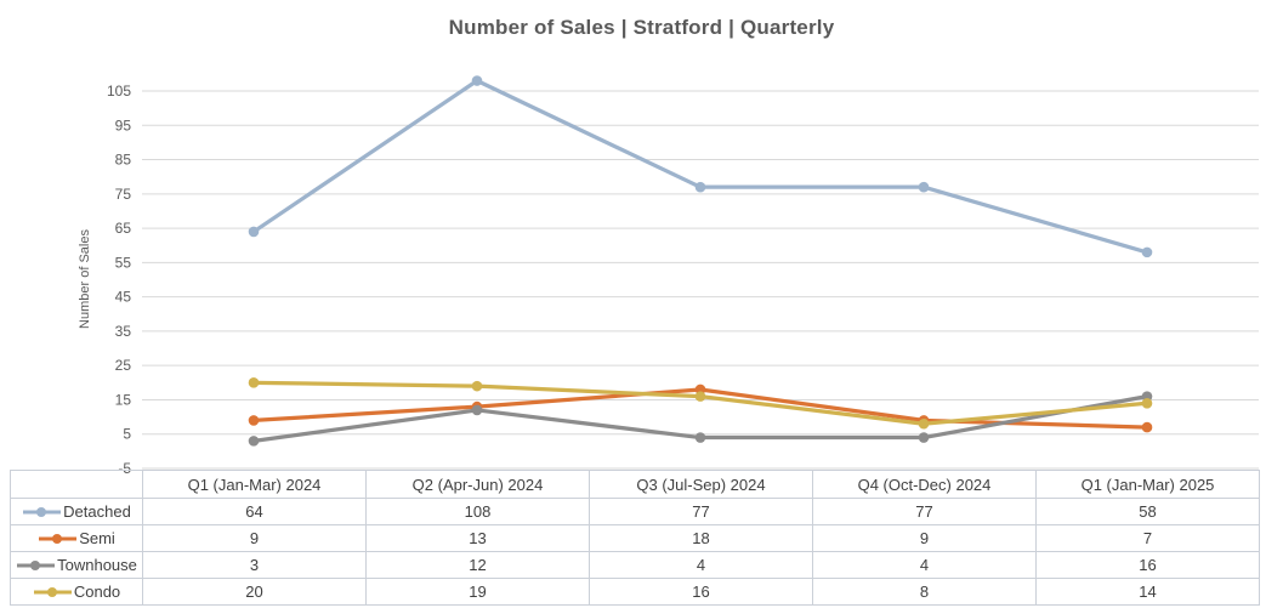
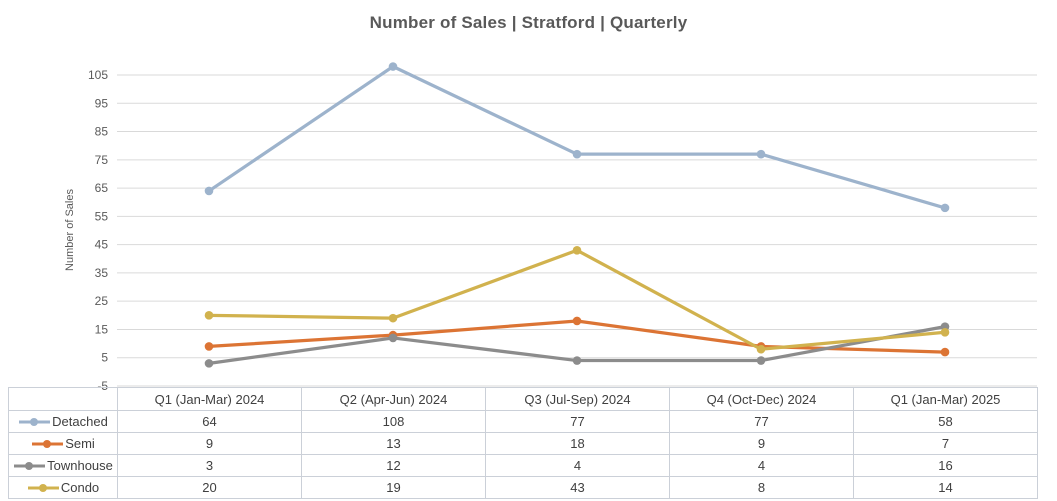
Condo/Q3 (Jul-Sep) 2024: 16 -> 43
